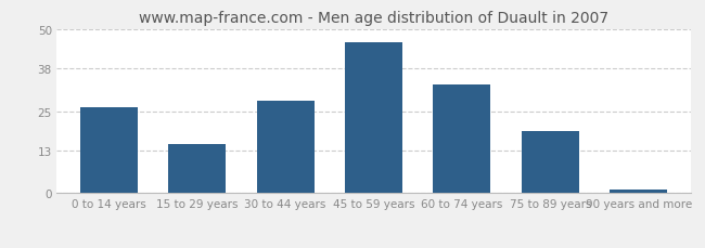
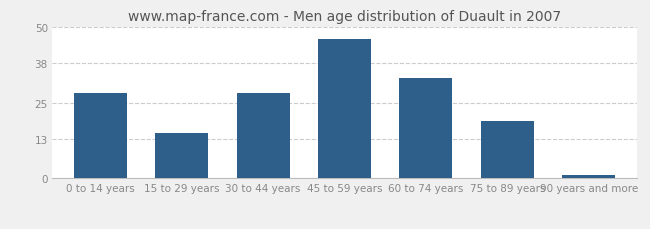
0 to 14 years: 26 -> 28
